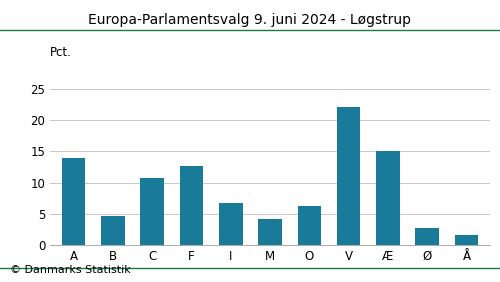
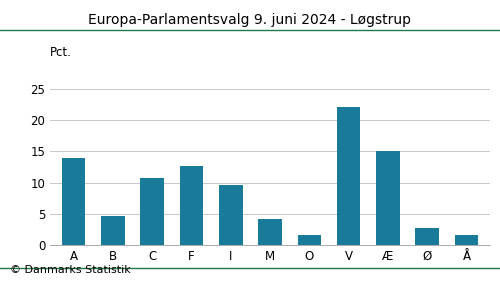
I: 6.7 -> 9.6
O: 6.2 -> 1.6
